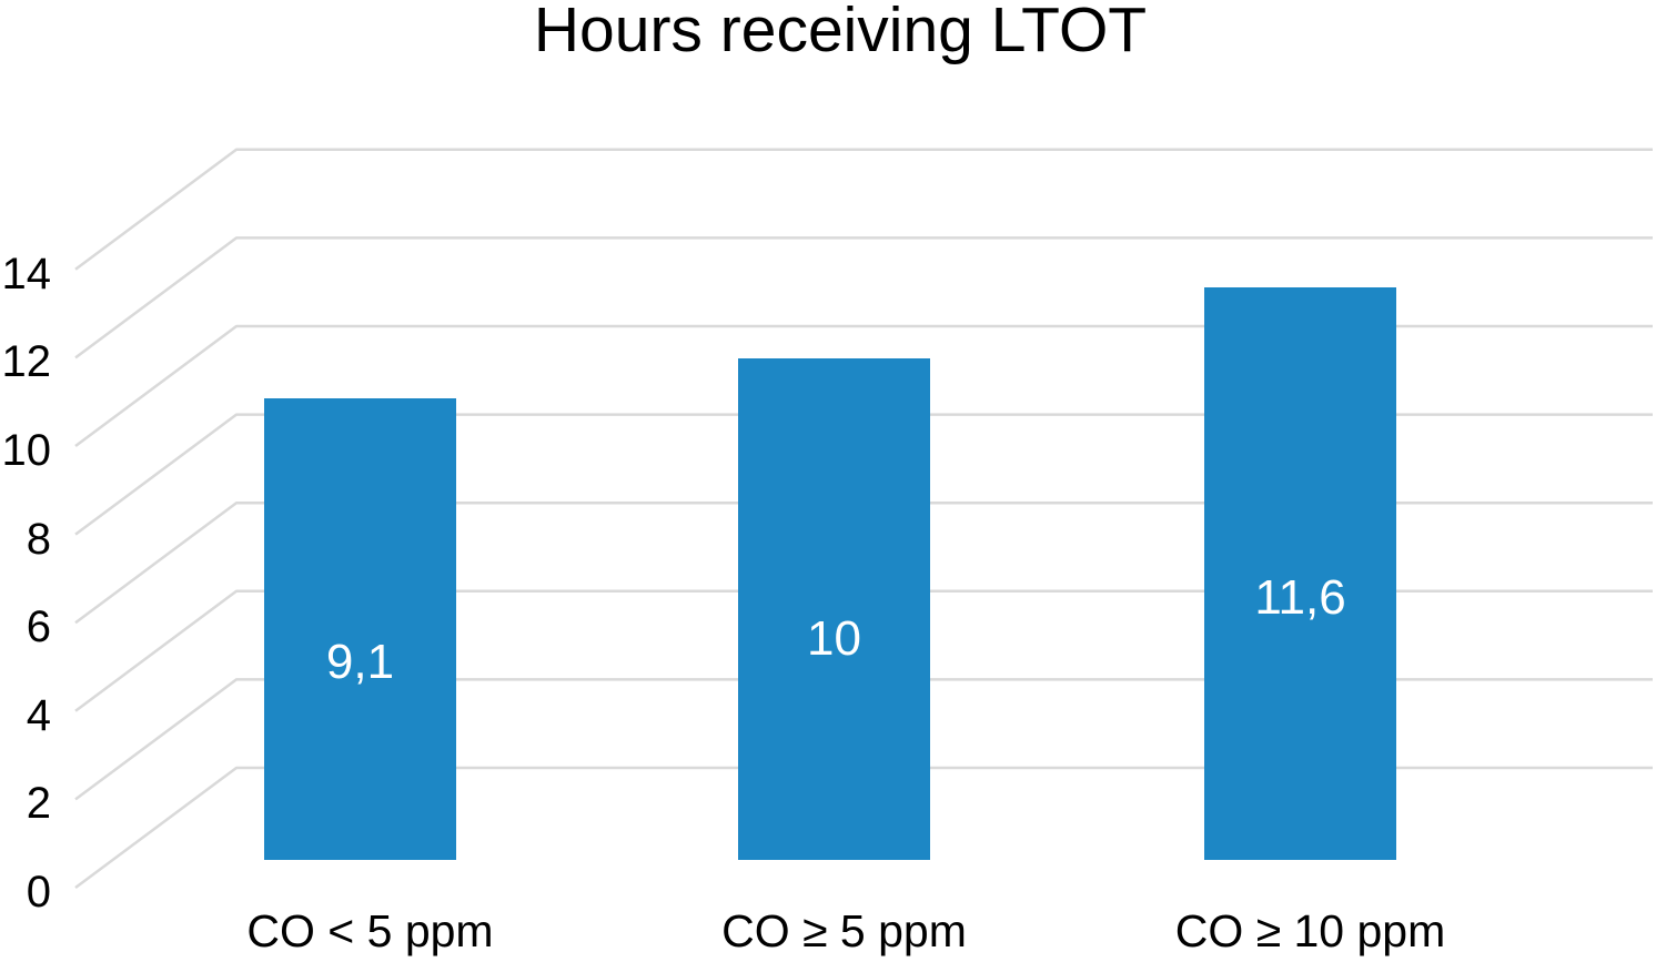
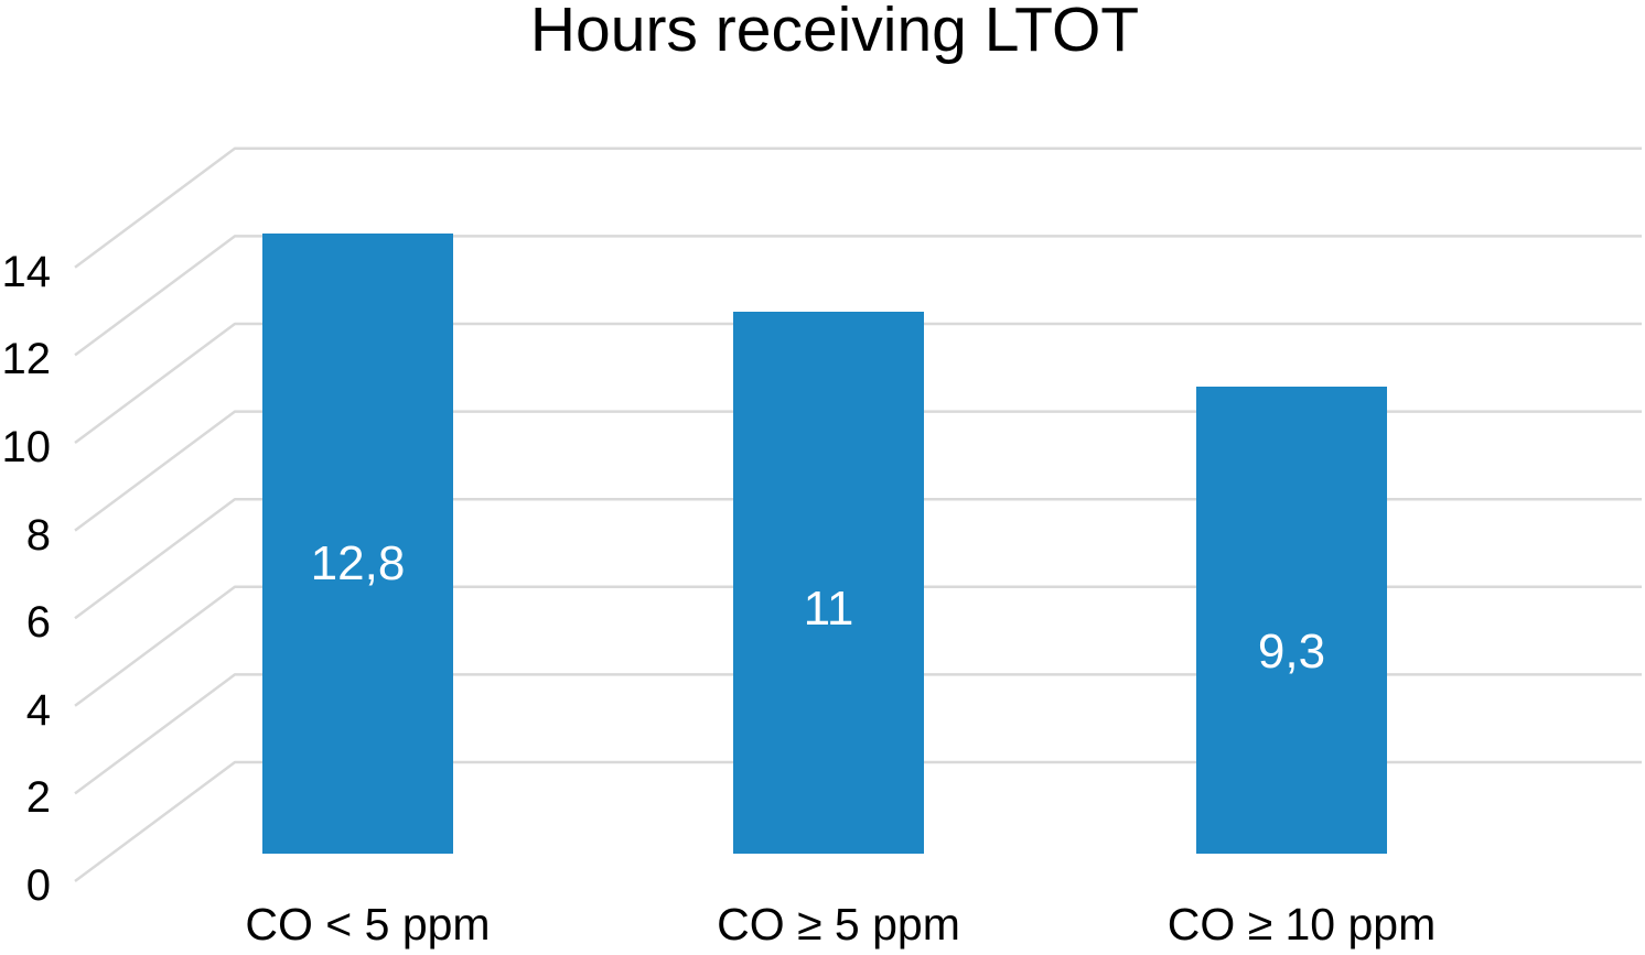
CO < 5 ppm: 9,1 -> 12,8
CO ≥ 5 ppm: 10 -> 11
CO ≥ 10 ppm: 11,6 -> 9,3
